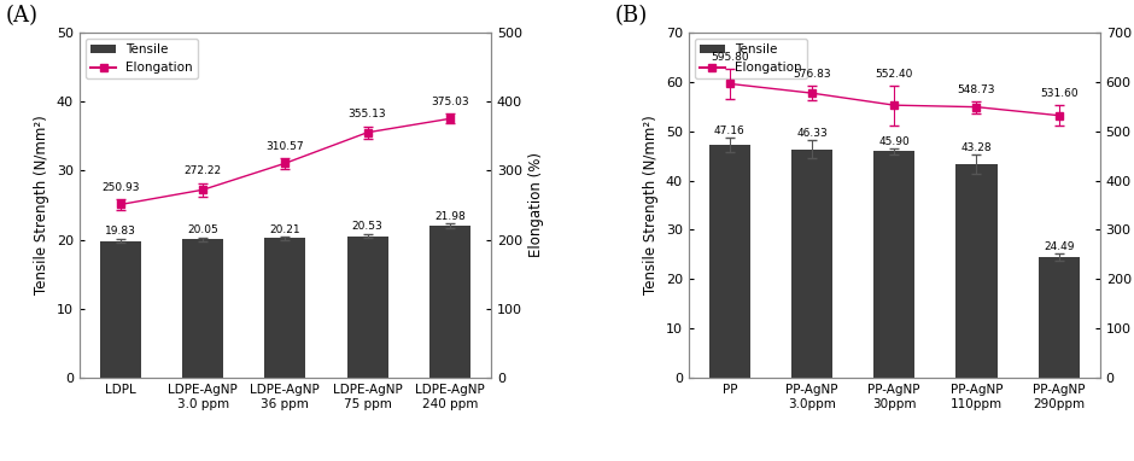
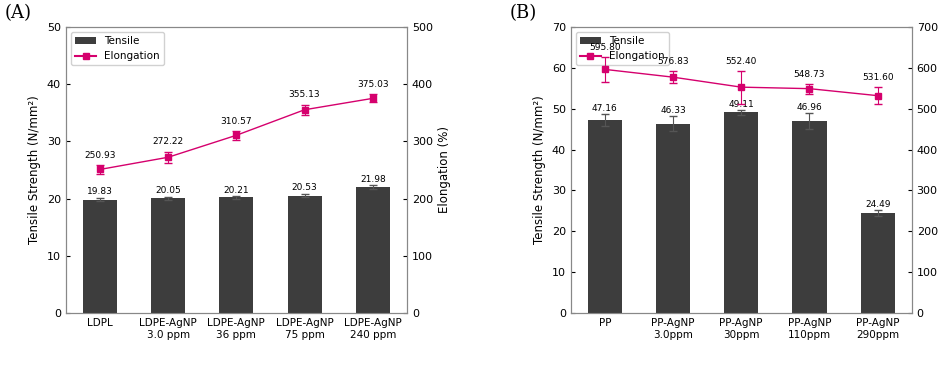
Tensile/PP-AgNP 30ppm: 45.90 -> 49.11
Tensile/PP-AgNP 110ppm: 43.28 -> 46.96
